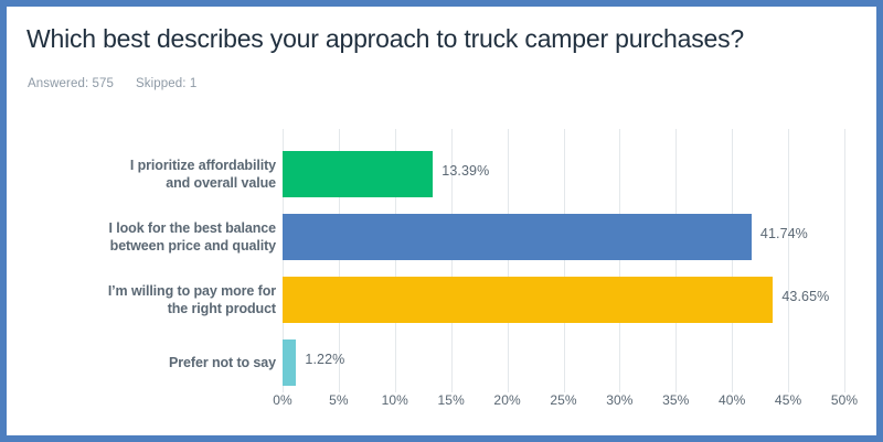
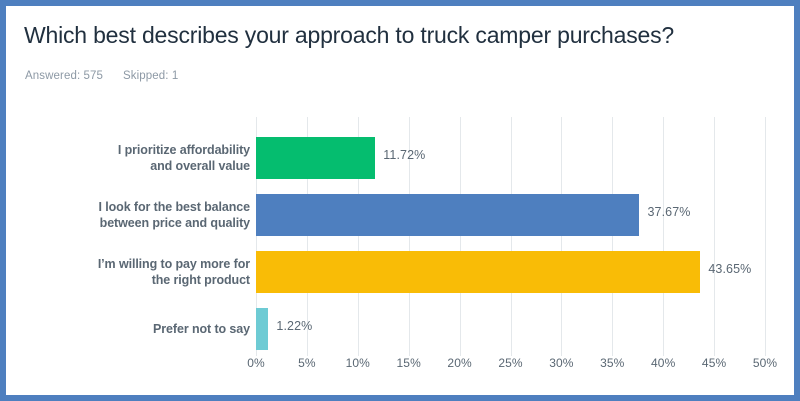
I prioritize affordability and overall value: 13.39% -> 11.72%
I look for the best balance between price and quality: 41.74% -> 37.67%
